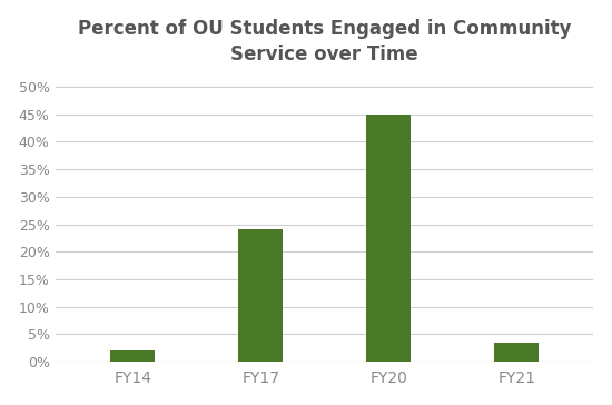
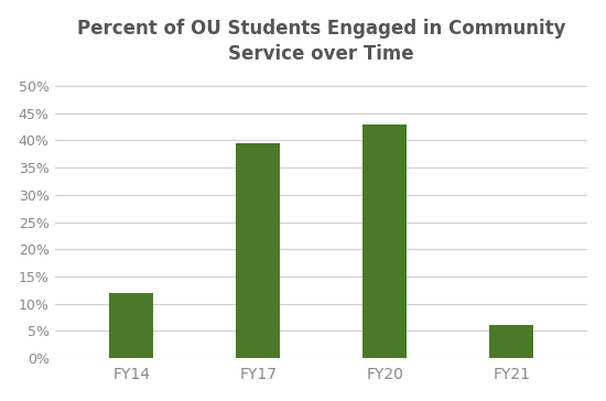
FY14: 2.0% -> 12.0%
FY17: 24.0% -> 39.5%
FY20: 45.0% -> 43.0%
FY21: 3.5% -> 6.0%
